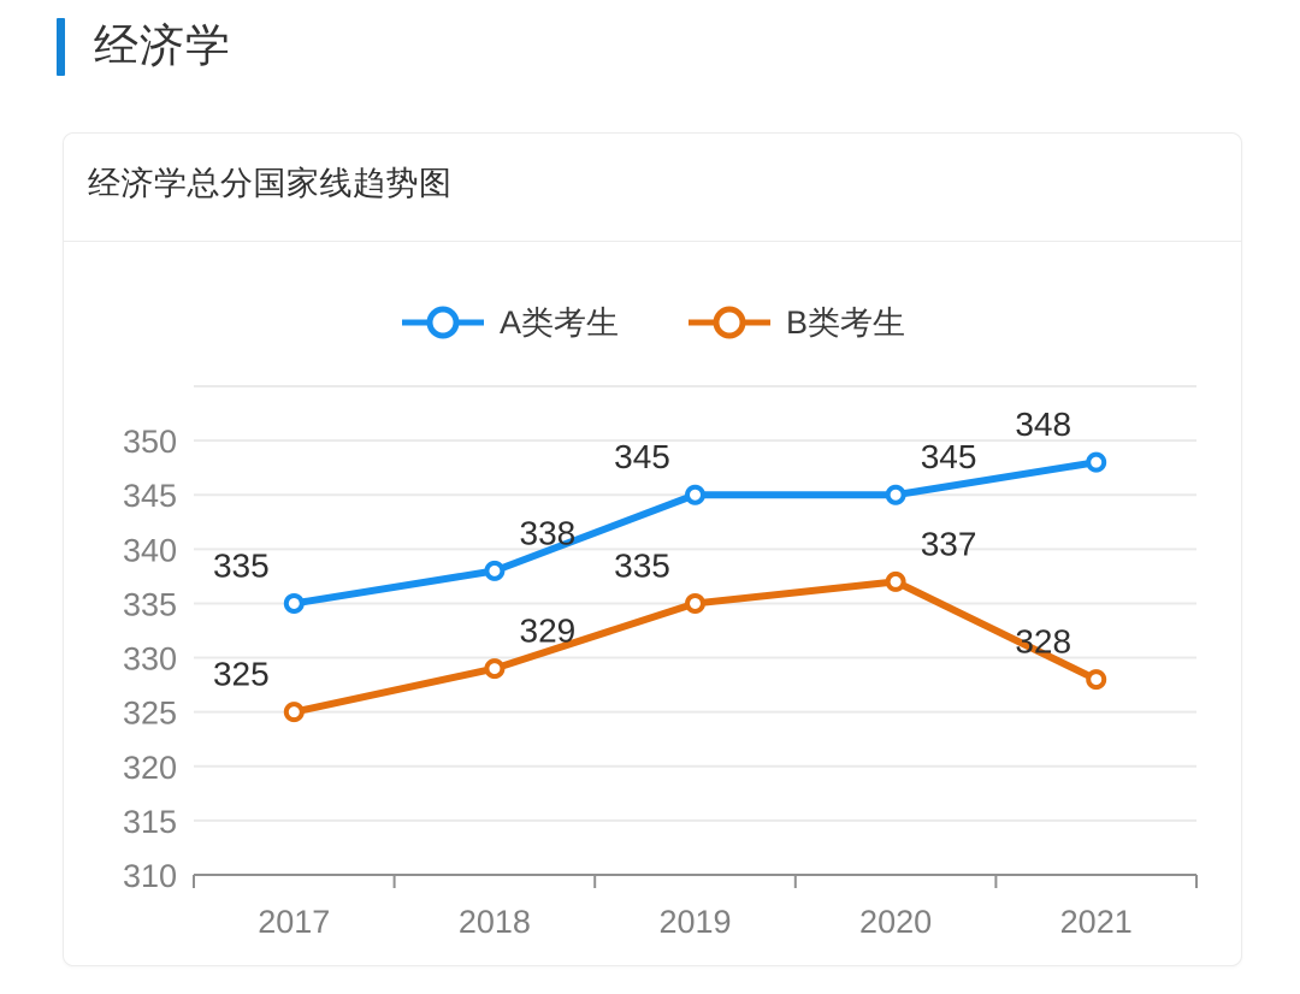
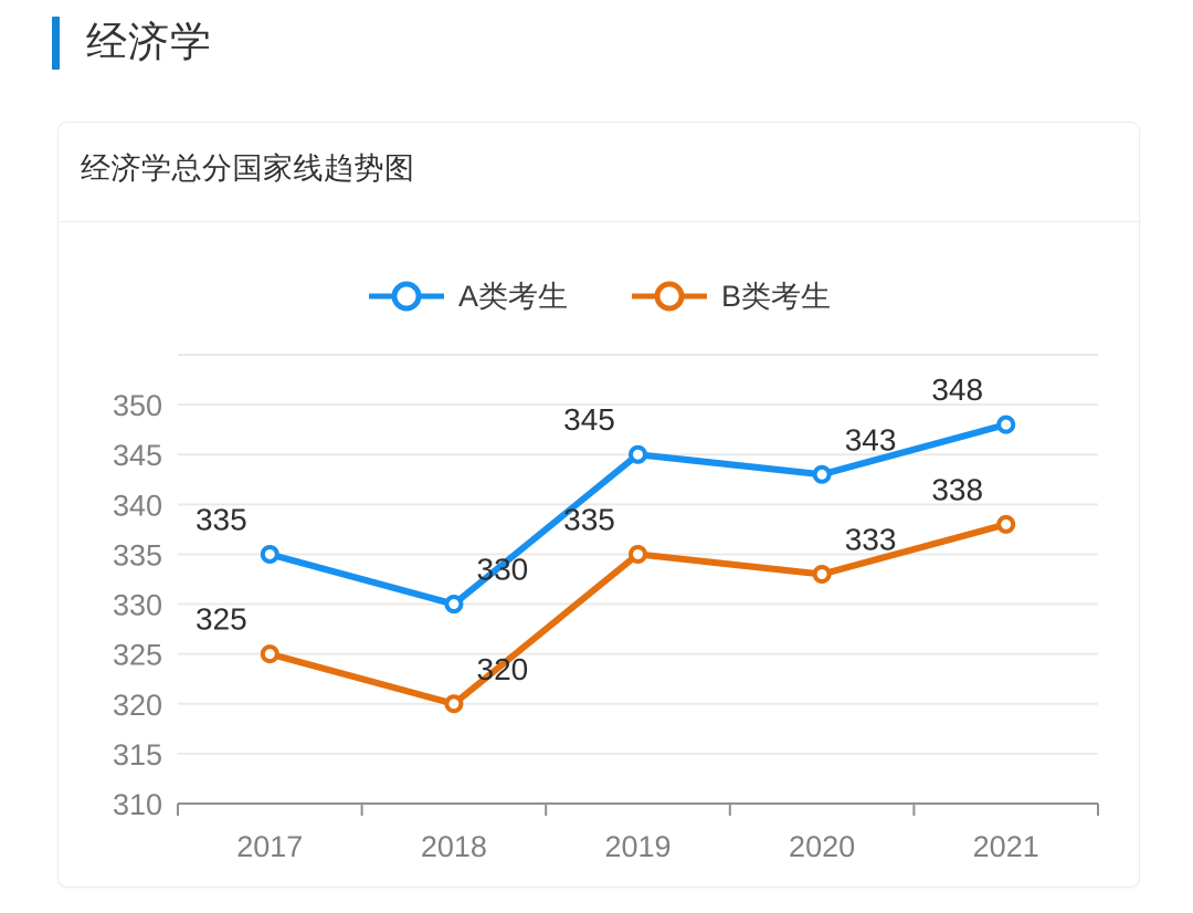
A类考生/2018: 338 -> 330
B类考生/2018: 329 -> 320
A类考生/2020: 345 -> 343
B类考生/2020: 337 -> 333
B类考生/2021: 328 -> 338
